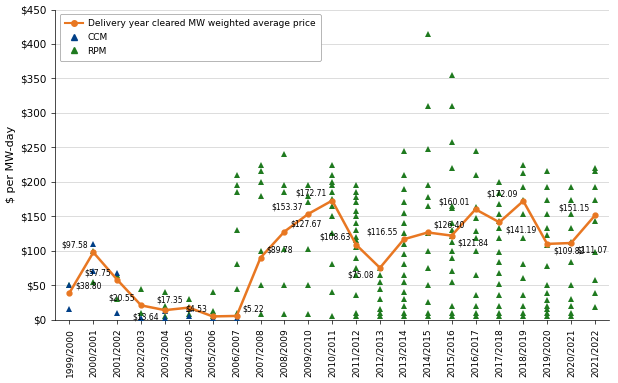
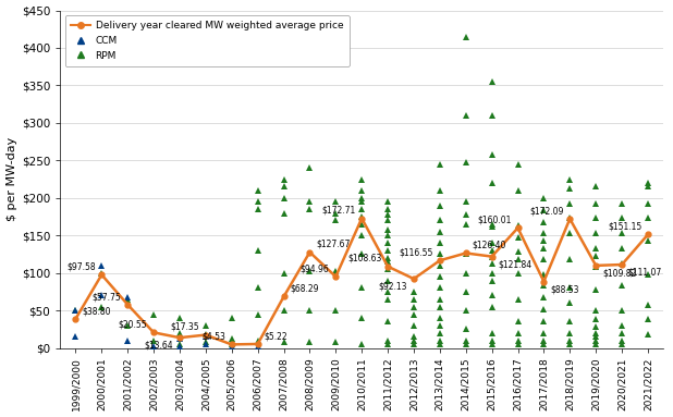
2007/2008: $89.78 -> $68.29
2009/2010: $153.37 -> $94.96
2012/2013: $75.08 -> $92.13
2017/2018: $141.19 -> $88.53
